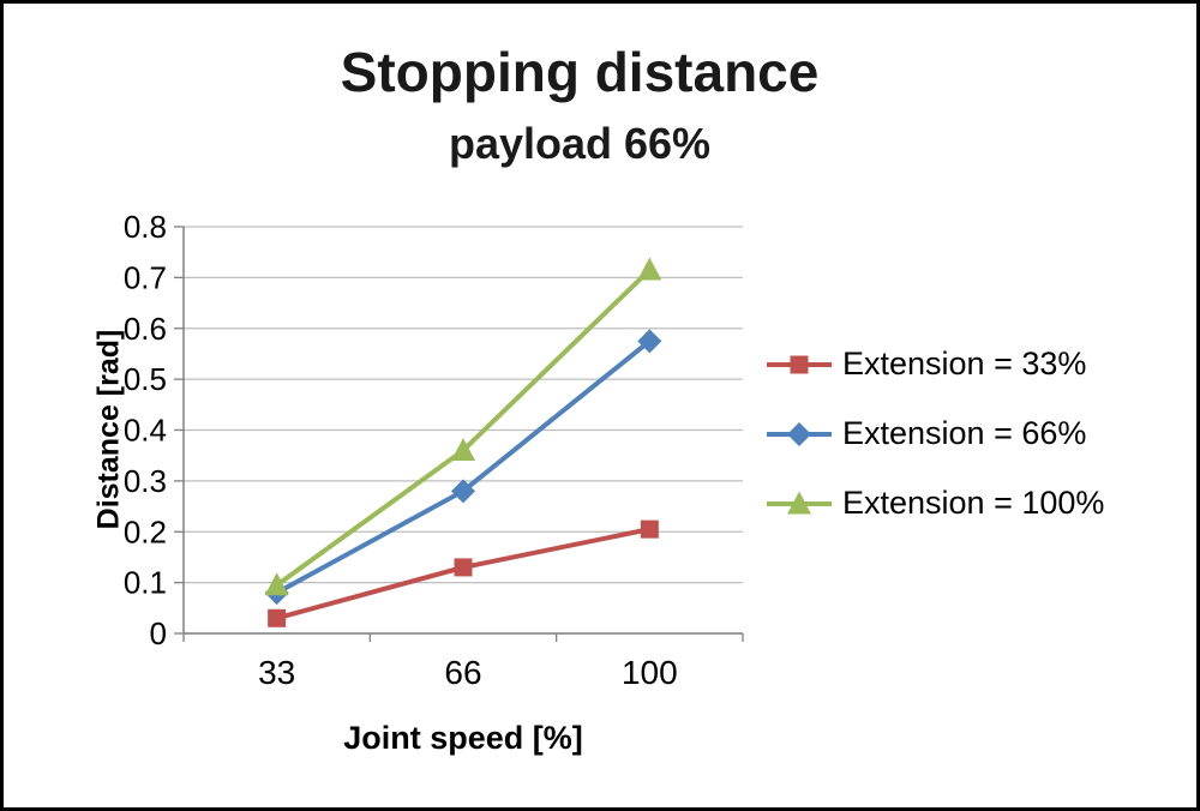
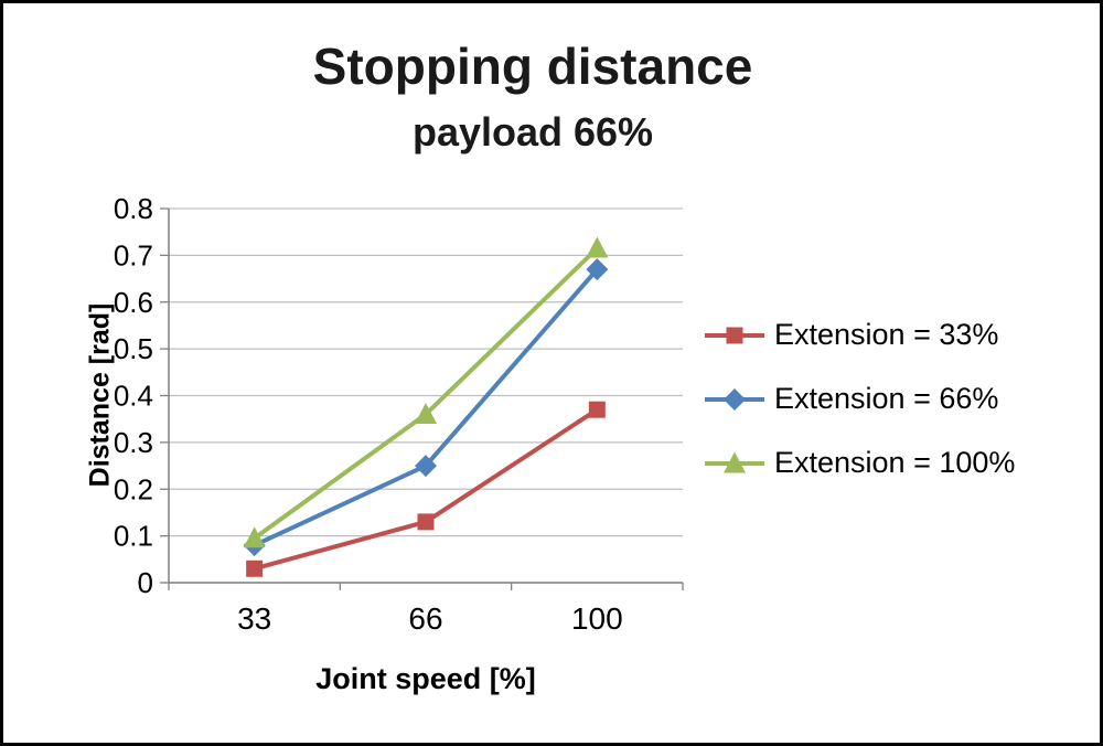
Extension = 66%/66: 0.28 -> 0.25
Extension = 33%/100: 0.20 -> 0.37
Extension = 66%/100: 0.57 -> 0.67
